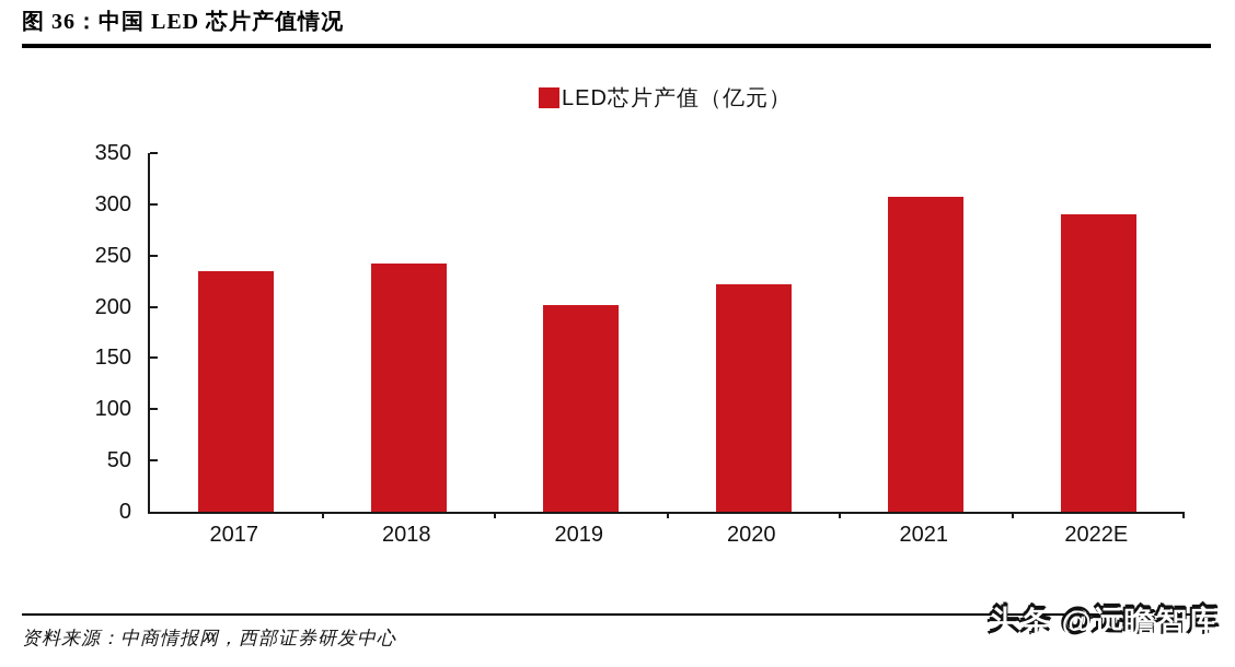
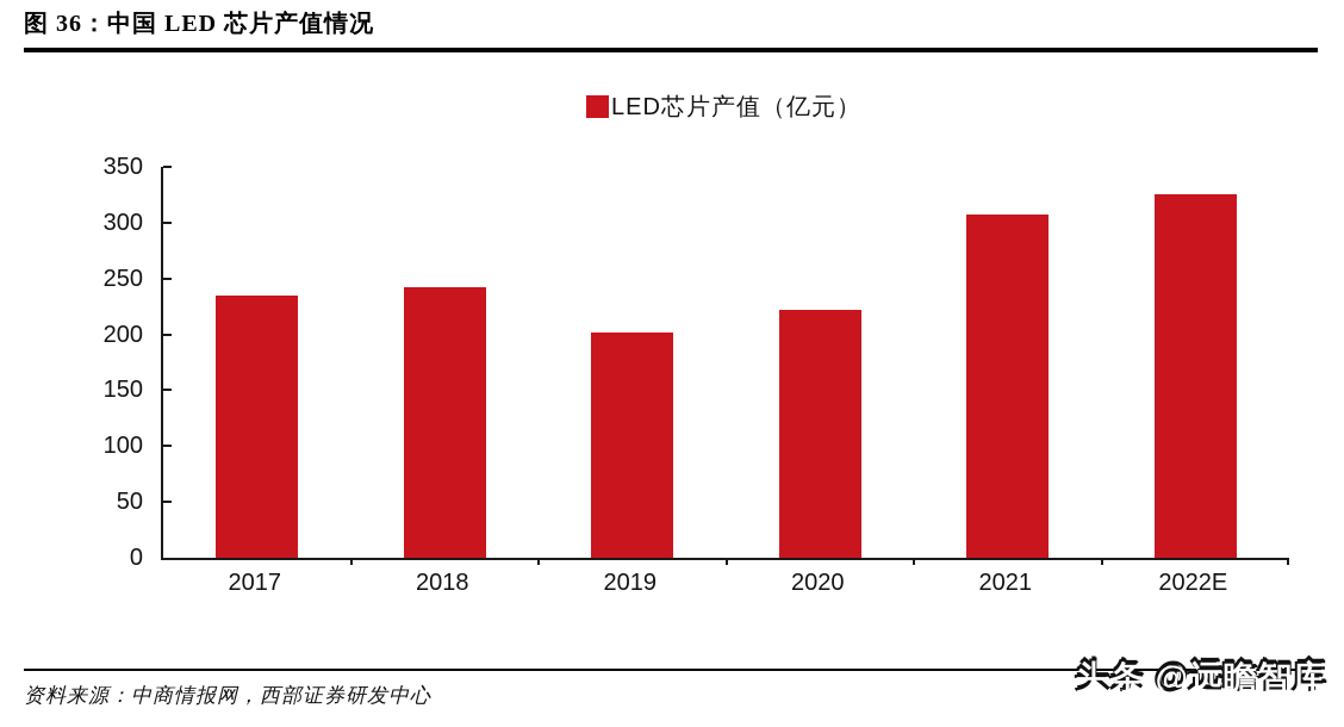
2022E: 290 -> 330
